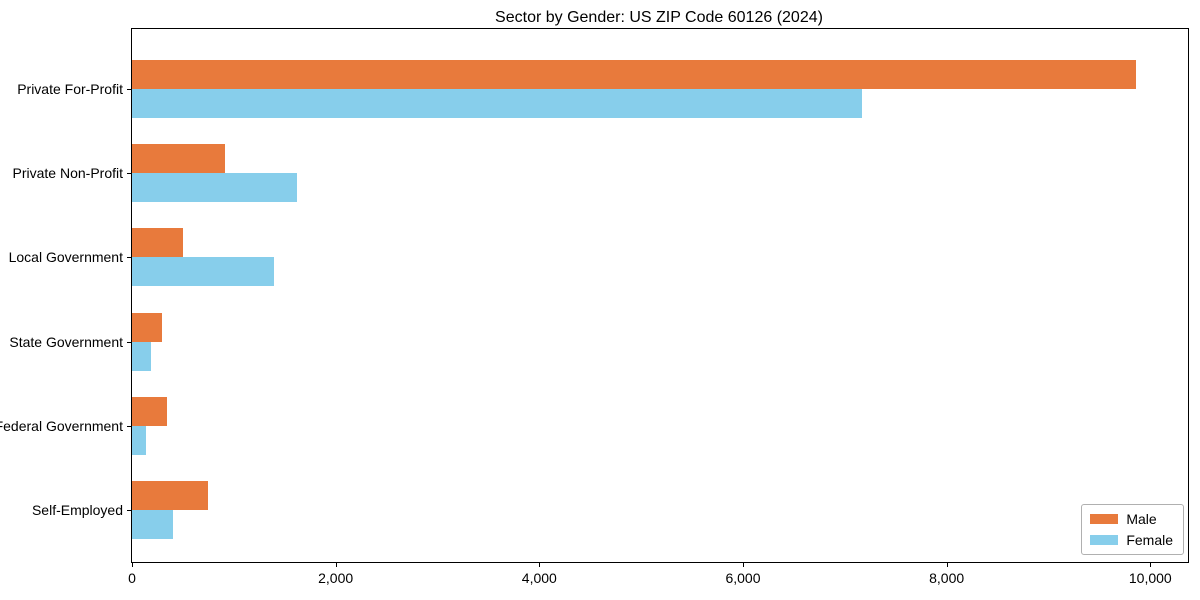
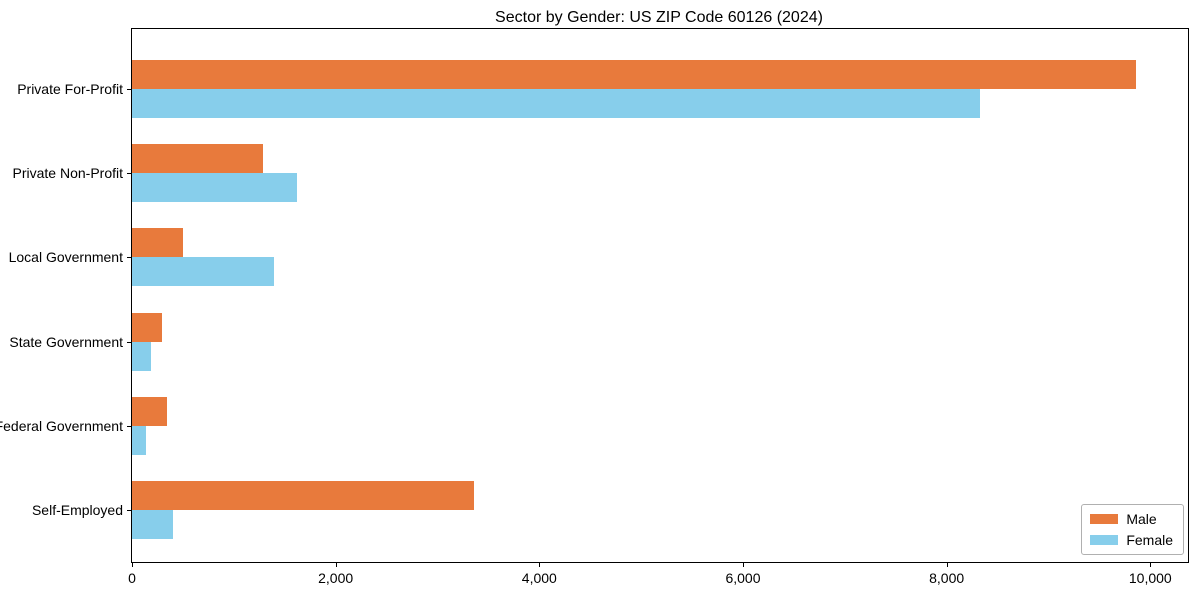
Female/Private For-Profit: 7170 -> 8330
Male/Private Non-Profit: 920 -> 1290
Male/Self-Employed: 740 -> 3360
